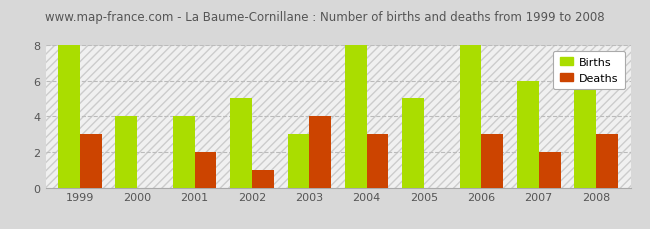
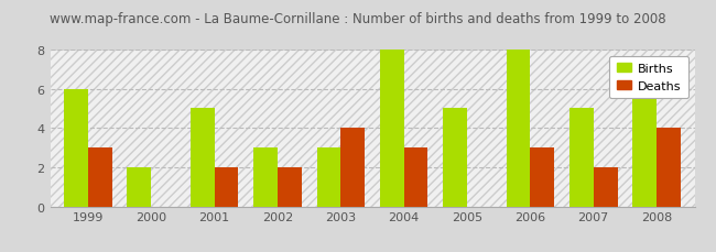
Births/1999: 8 -> 6
Births/2000: 4 -> 2
Births/2001: 4 -> 5
Births/2002: 5 -> 3
Deaths/2002: 1 -> 2
Births/2007: 6 -> 5
Deaths/2008: 3 -> 4
